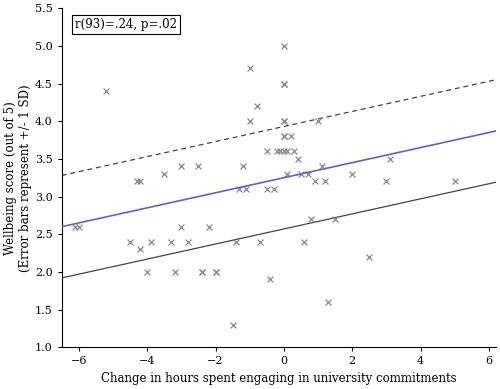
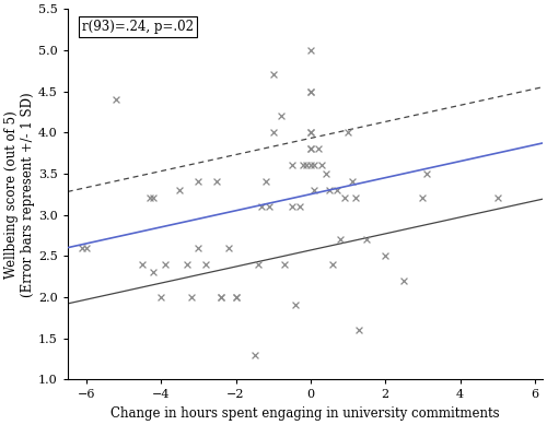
2: 3.3 -> 2.5
